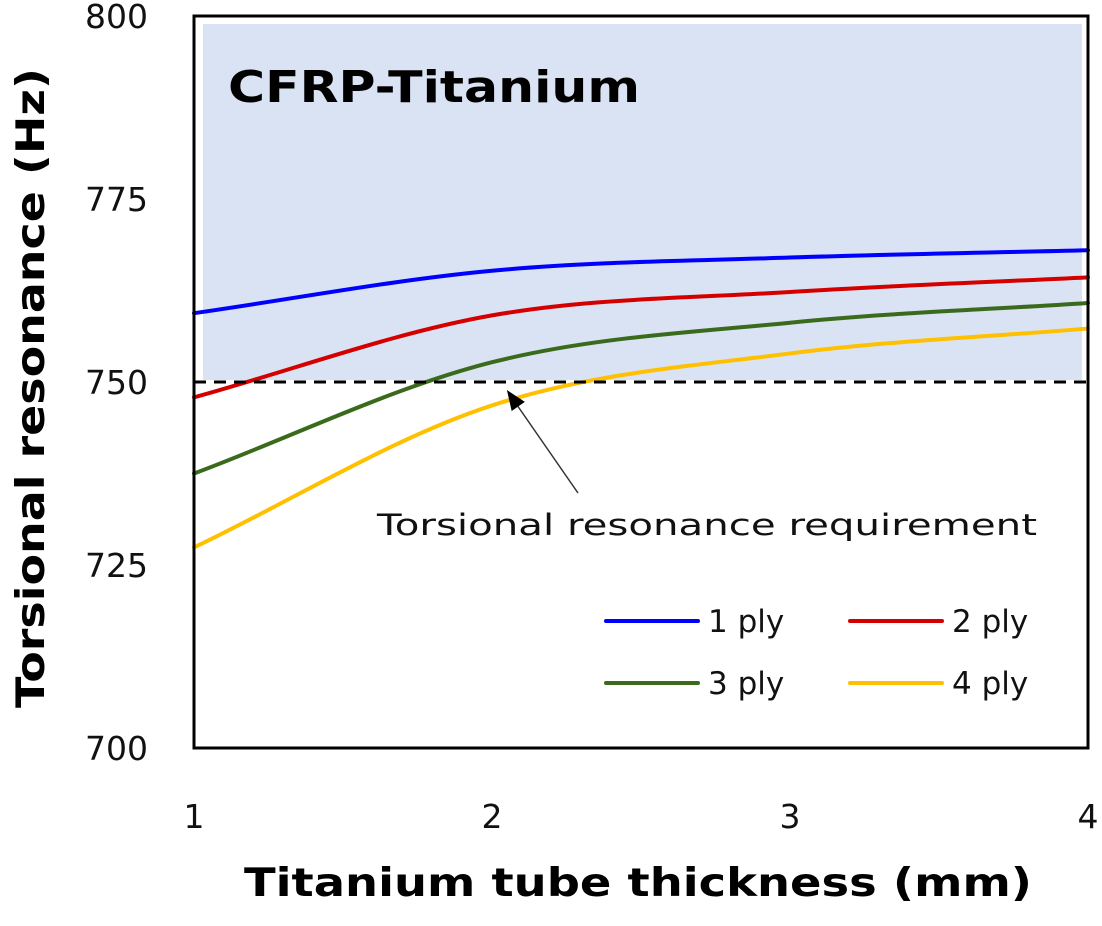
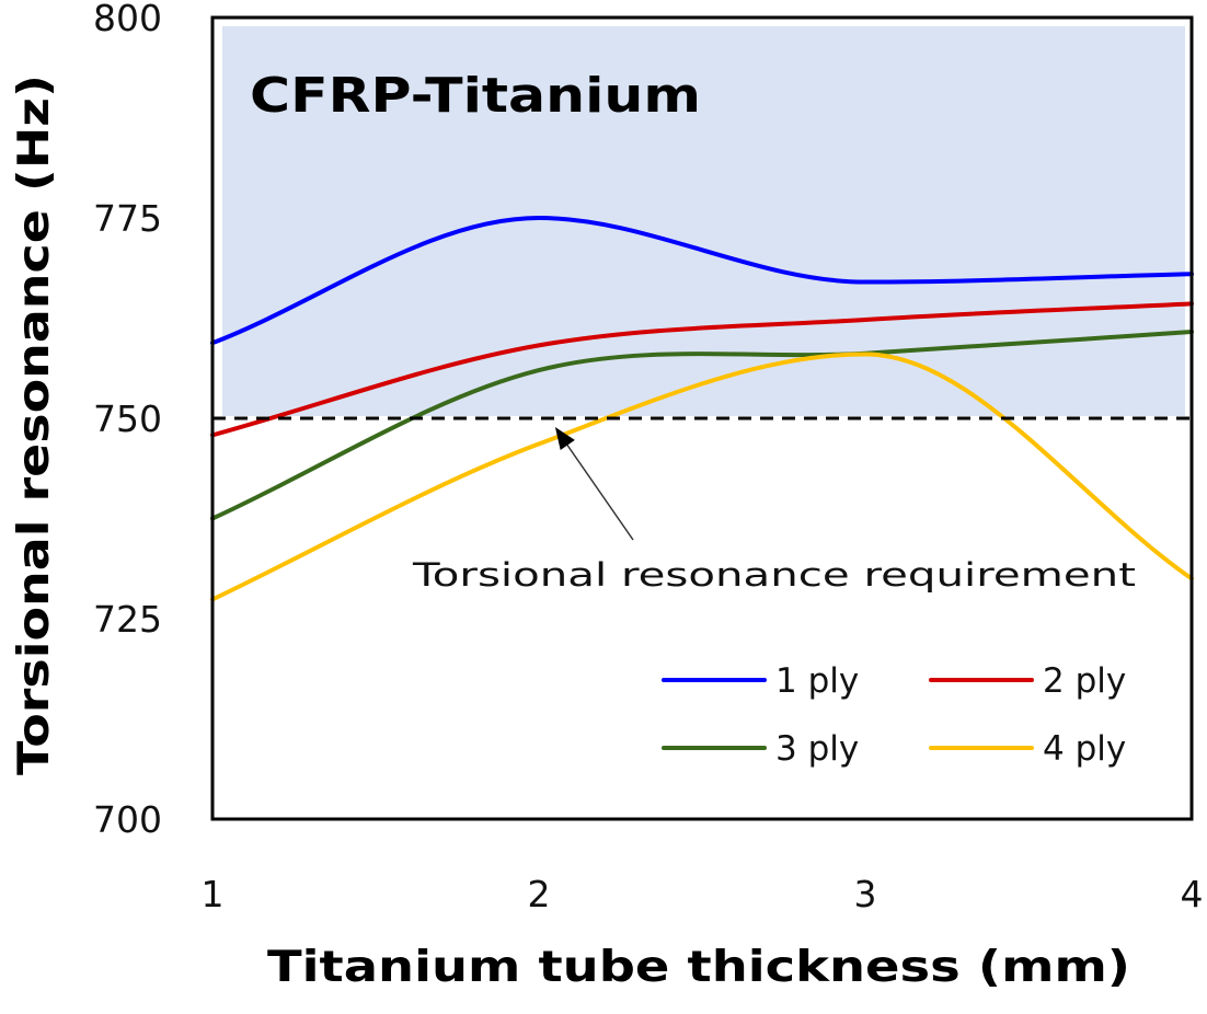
1 ply/2: 765 -> 775
3 ply/2: 753 -> 756
4 ply/3: 754 -> 758
4 ply/4: 757 -> 730
